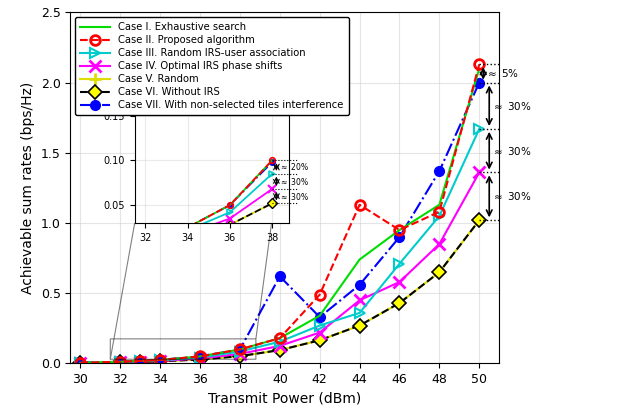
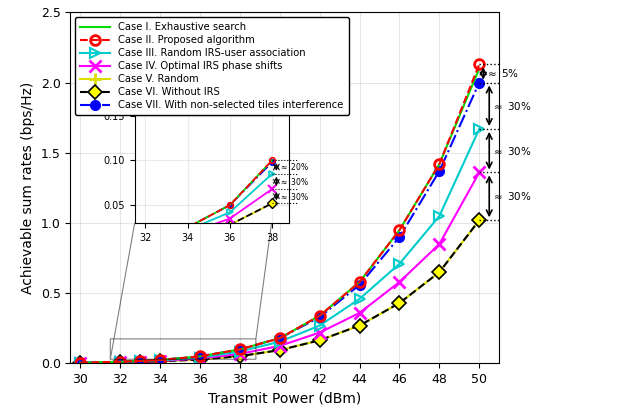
Case VII. With non-selected tiles interference/40: 0.62 -> 0.18
Case II. Proposed algorithm/42: 0.49 -> 0.34
Case I. Exhaustive search/44: 0.74 -> 0.58
Case II. Proposed algorithm/44: 1.13 -> 0.58
Case III. Random IRS-user association/44: 0.36 -> 0.46
Case IV. Optimal IRS phase shifts/44: 0.45 -> 0.36
Case I. Exhaustive search/48: 1.13 -> 1.42
Case II. Proposed algorithm/48: 1.08 -> 1.42
